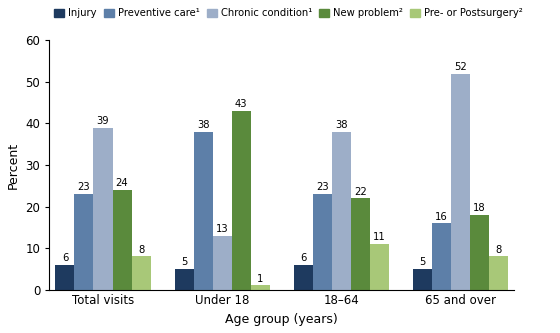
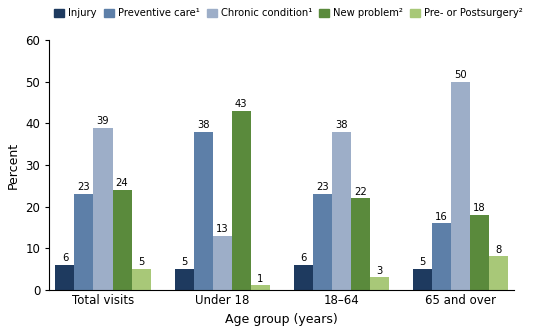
Pre- or Postsurgery²/Total visits: 8 -> 5
Pre- or Postsurgery²/18–64: 11 -> 3
Chronic condition¹/65 and over: 52 -> 50
